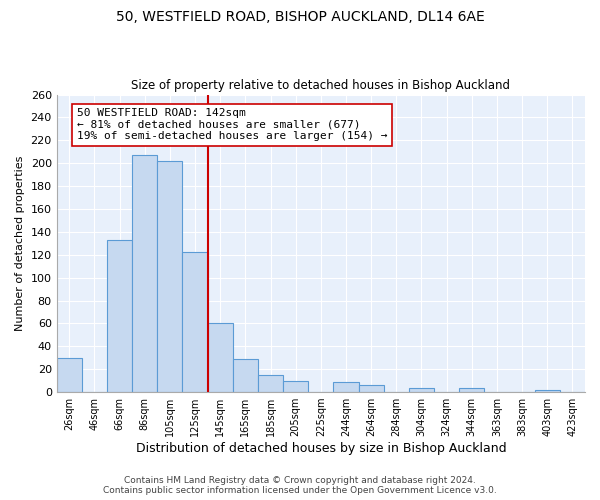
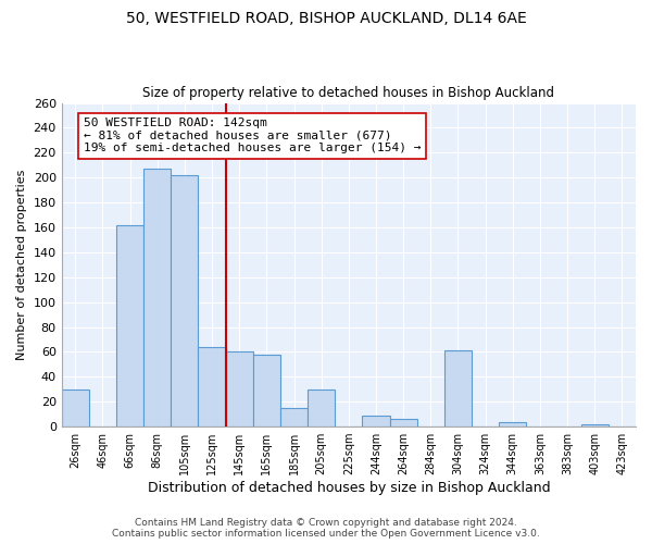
66sqm: 133 -> 162
125sqm: 122 -> 64
165sqm: 29 -> 58
205sqm: 10 -> 30
304sqm: 4 -> 61
